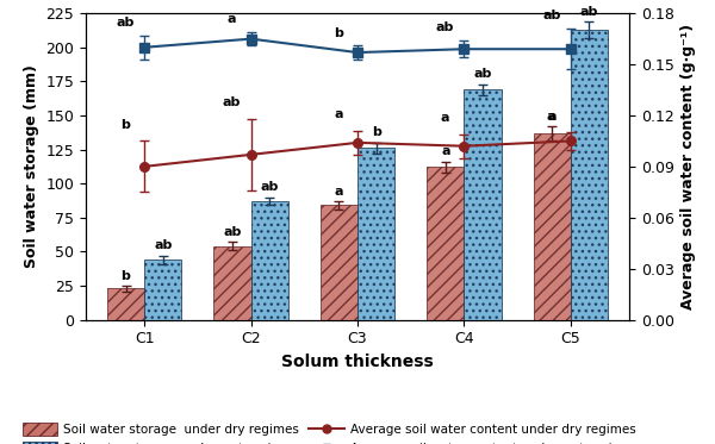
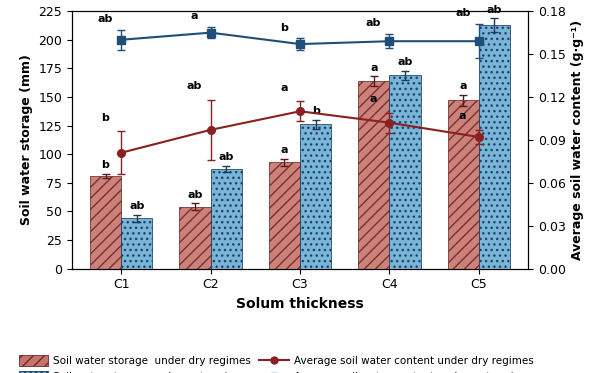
Soil water storage under dry regimes/C1: 23 -> 81
Average soil water content under dry regimes/C1: 0.090 -> 0.081
Soil water storage under dry regimes/C3: 84 -> 93
Average soil water content under dry regimes/C3: 0.104 -> 0.110
Soil water storage under dry regimes/C4: 112 -> 164
Soil water storage under dry regimes/C5: 137 -> 147
Average soil water content under dry regimes/C5: 0.105 -> 0.092
